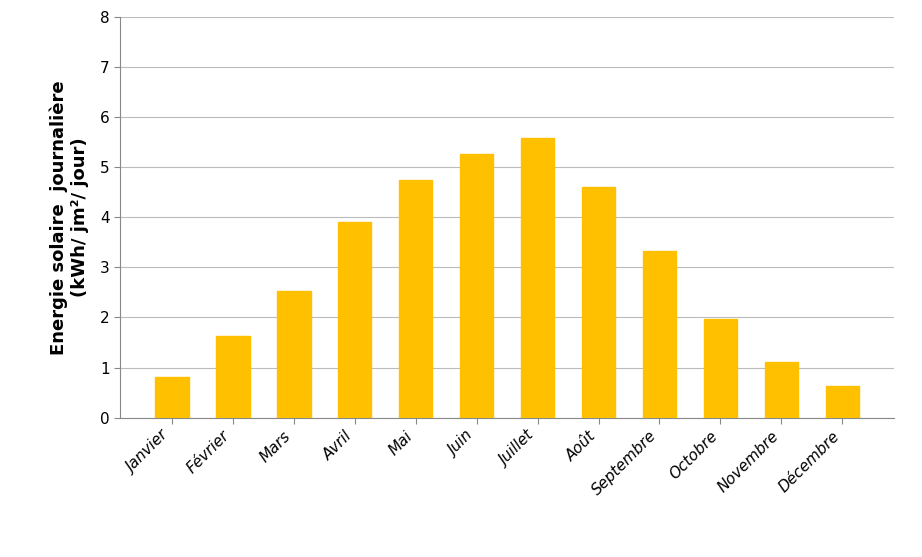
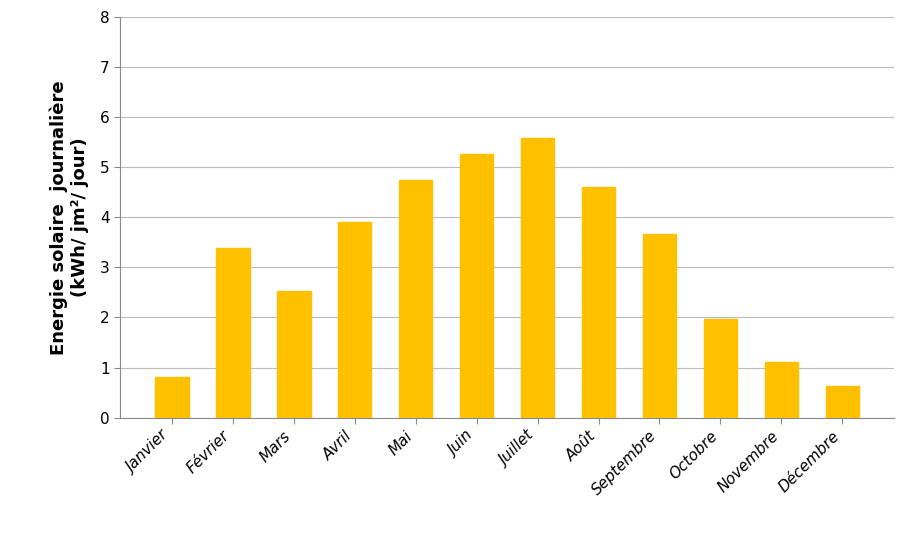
Février: 1.63 -> 3.38
Septembre: 3.32 -> 3.66
